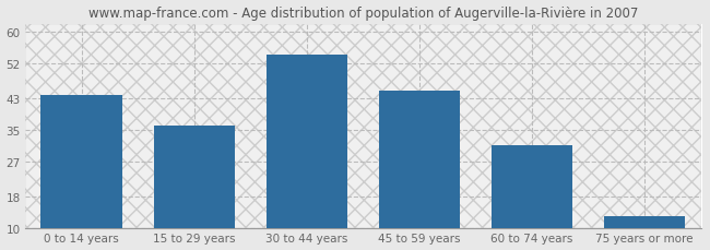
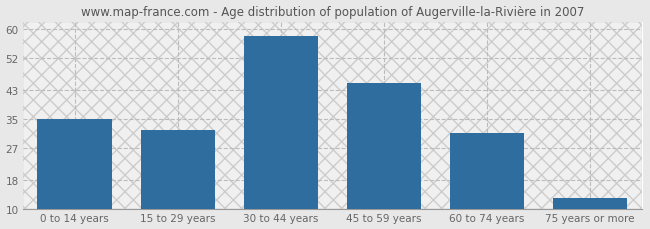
0 to 14 years: 44 -> 35
15 to 29 years: 36 -> 32
30 to 44 years: 54 -> 58
